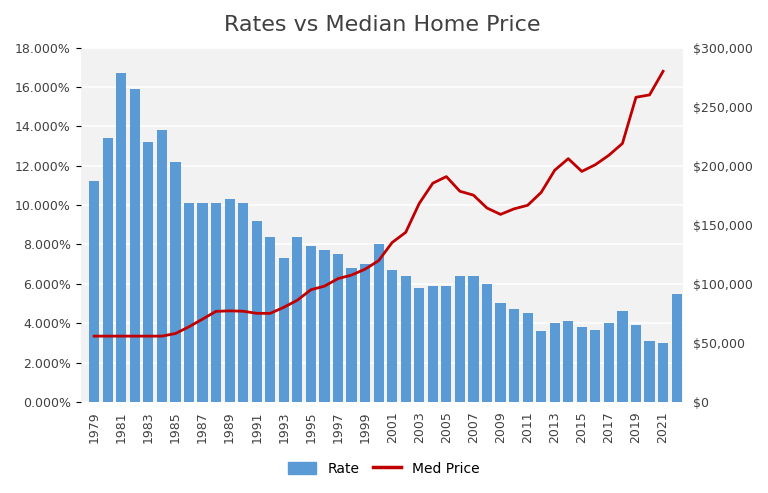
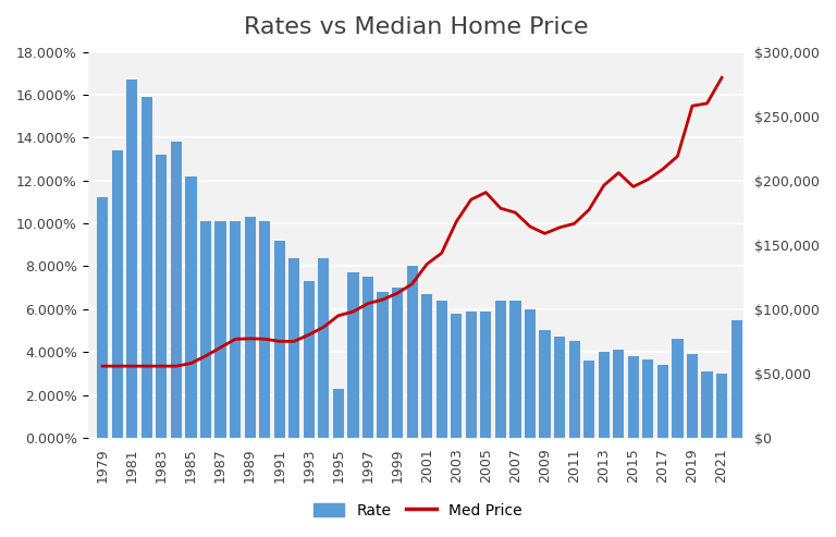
Rate/1995: 7.9% -> 2.3%
Rate/2017: 4.0% -> 3.4%
